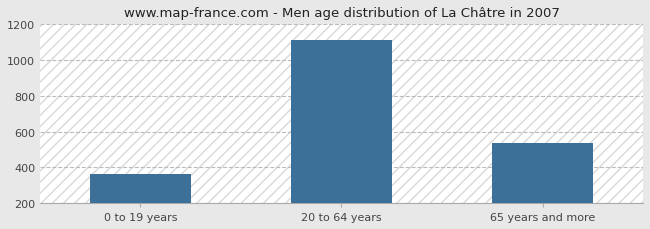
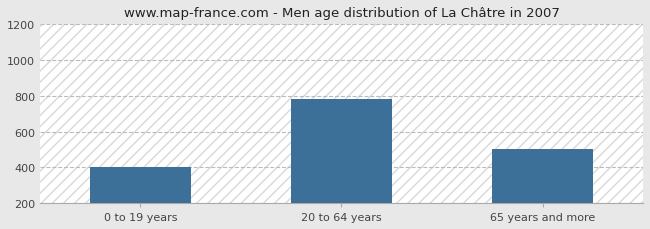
0 to 19 years: 360 -> 400
20 to 64 years: 1110 -> 780
65 years and more: 540 -> 500
